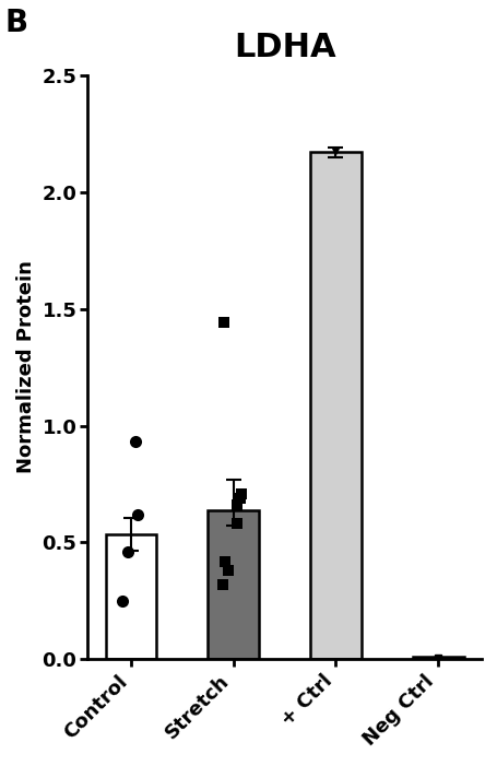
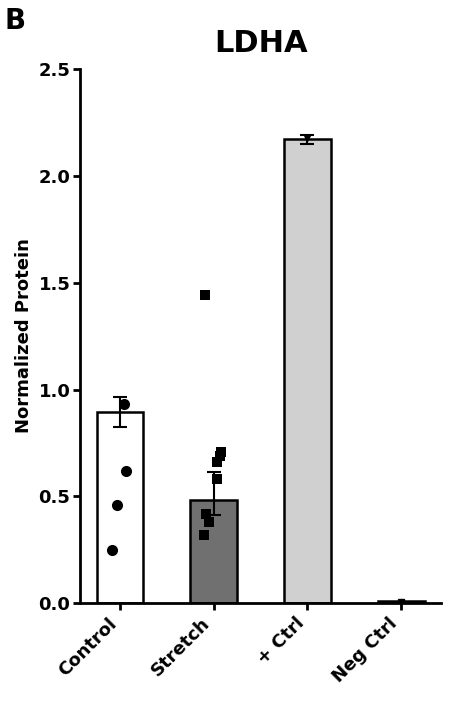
Control: 0.535 -> 0.895
Stretch: 0.640 -> 0.485
